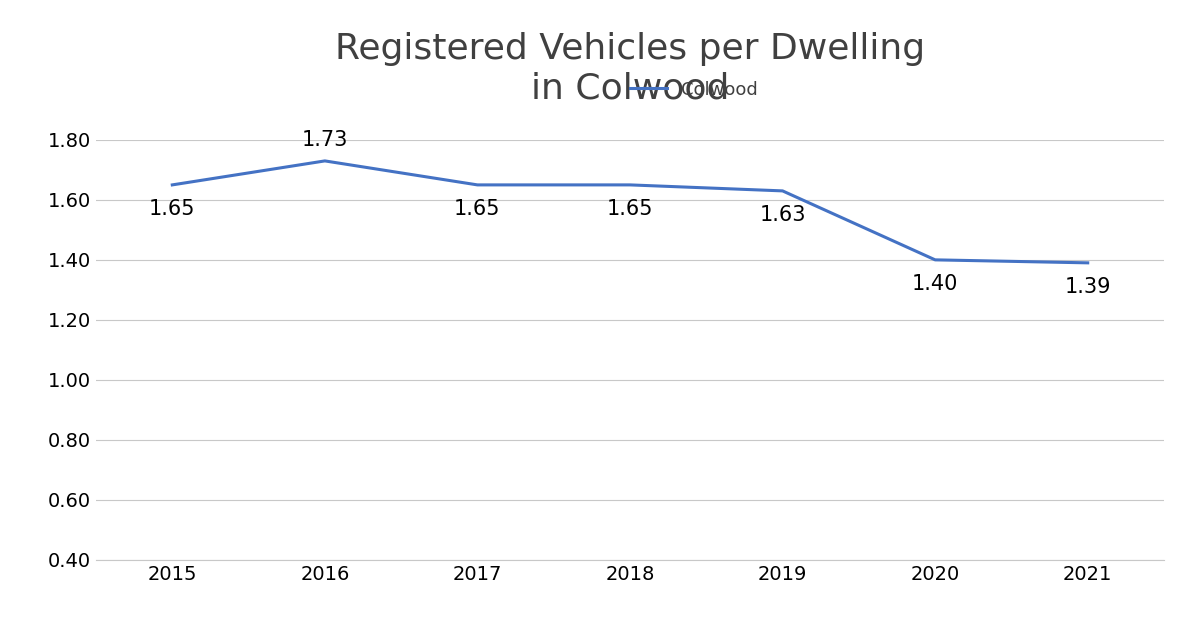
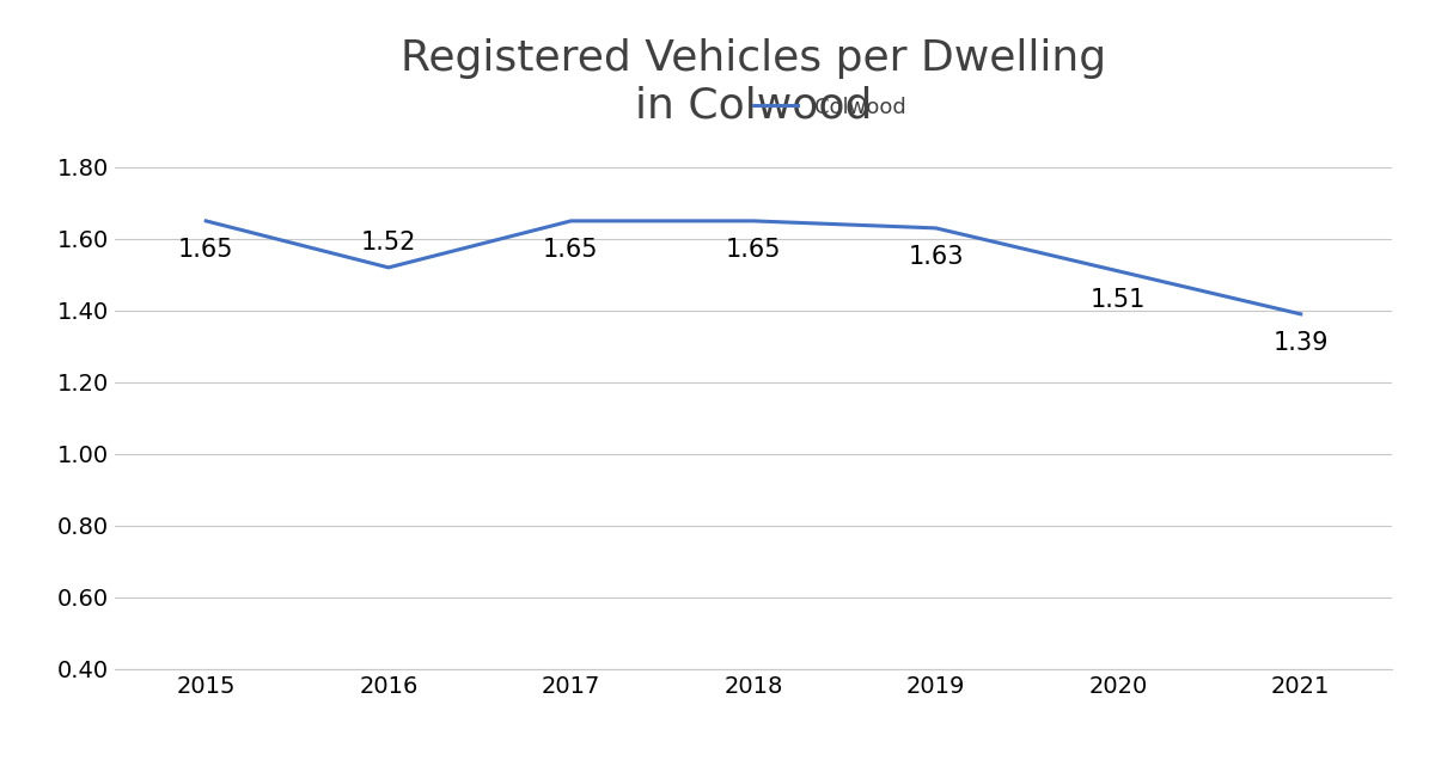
2016: 1.73 -> 1.52
2020: 1.40 -> 1.51
